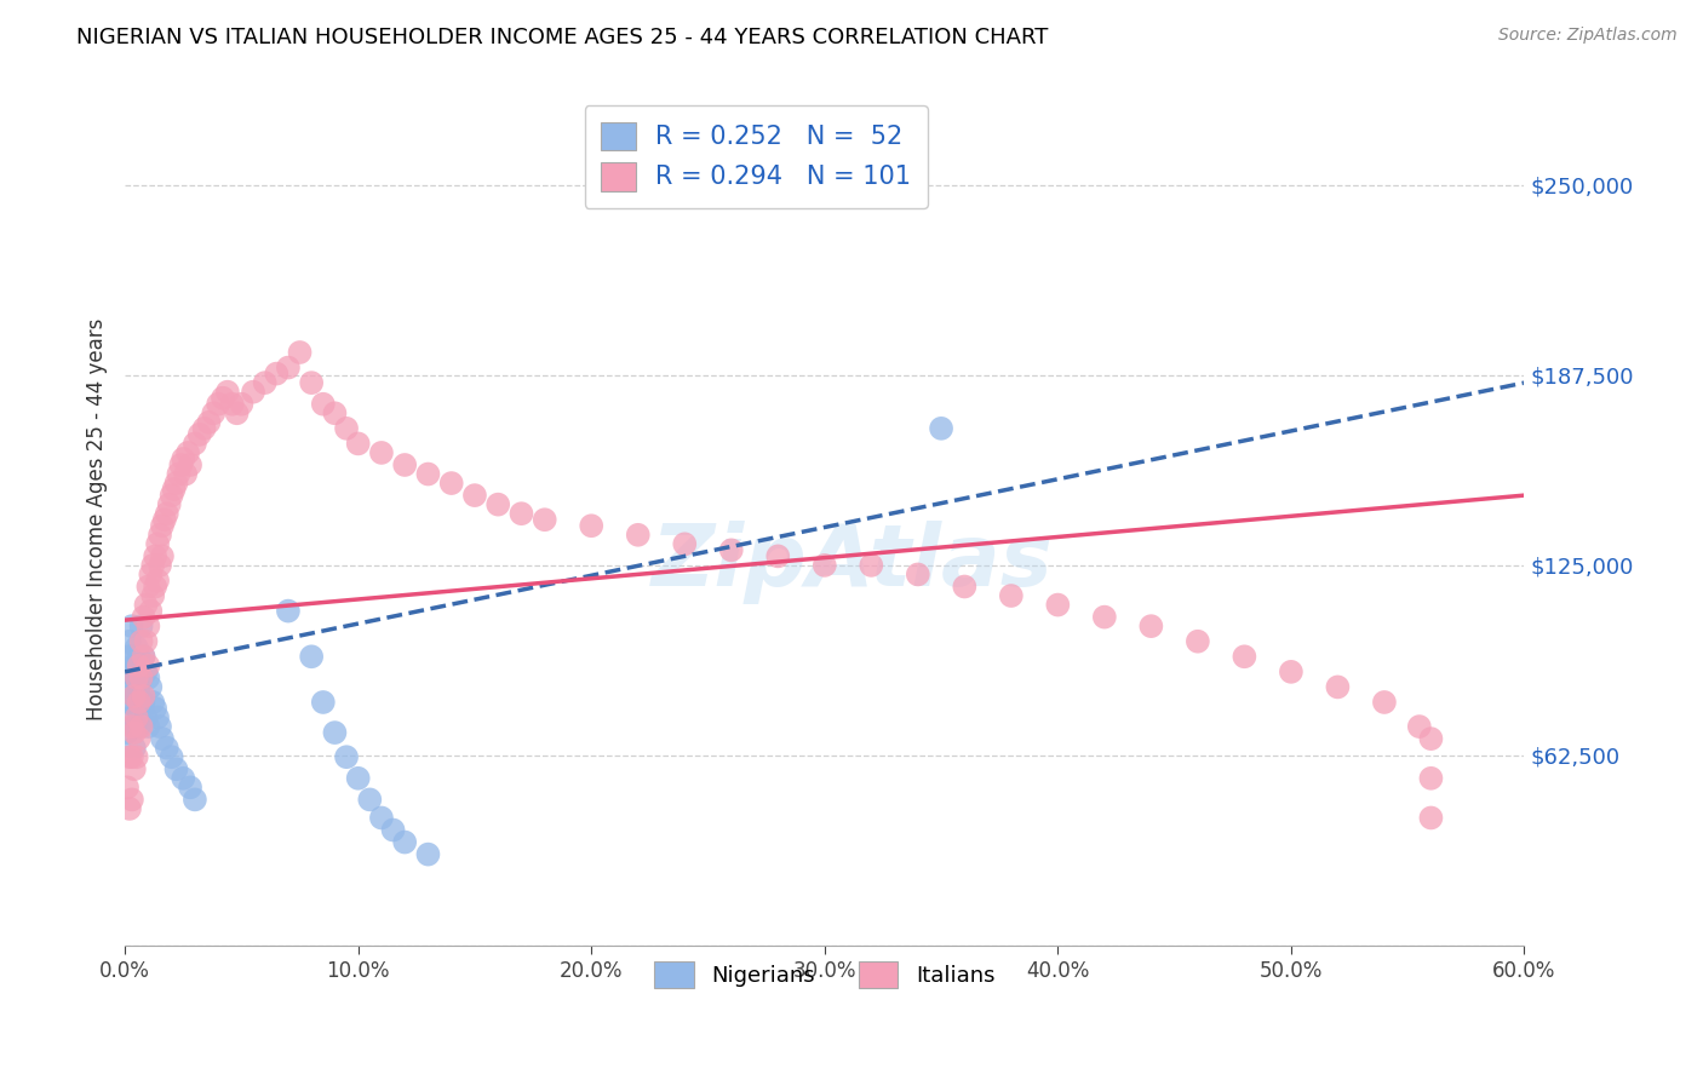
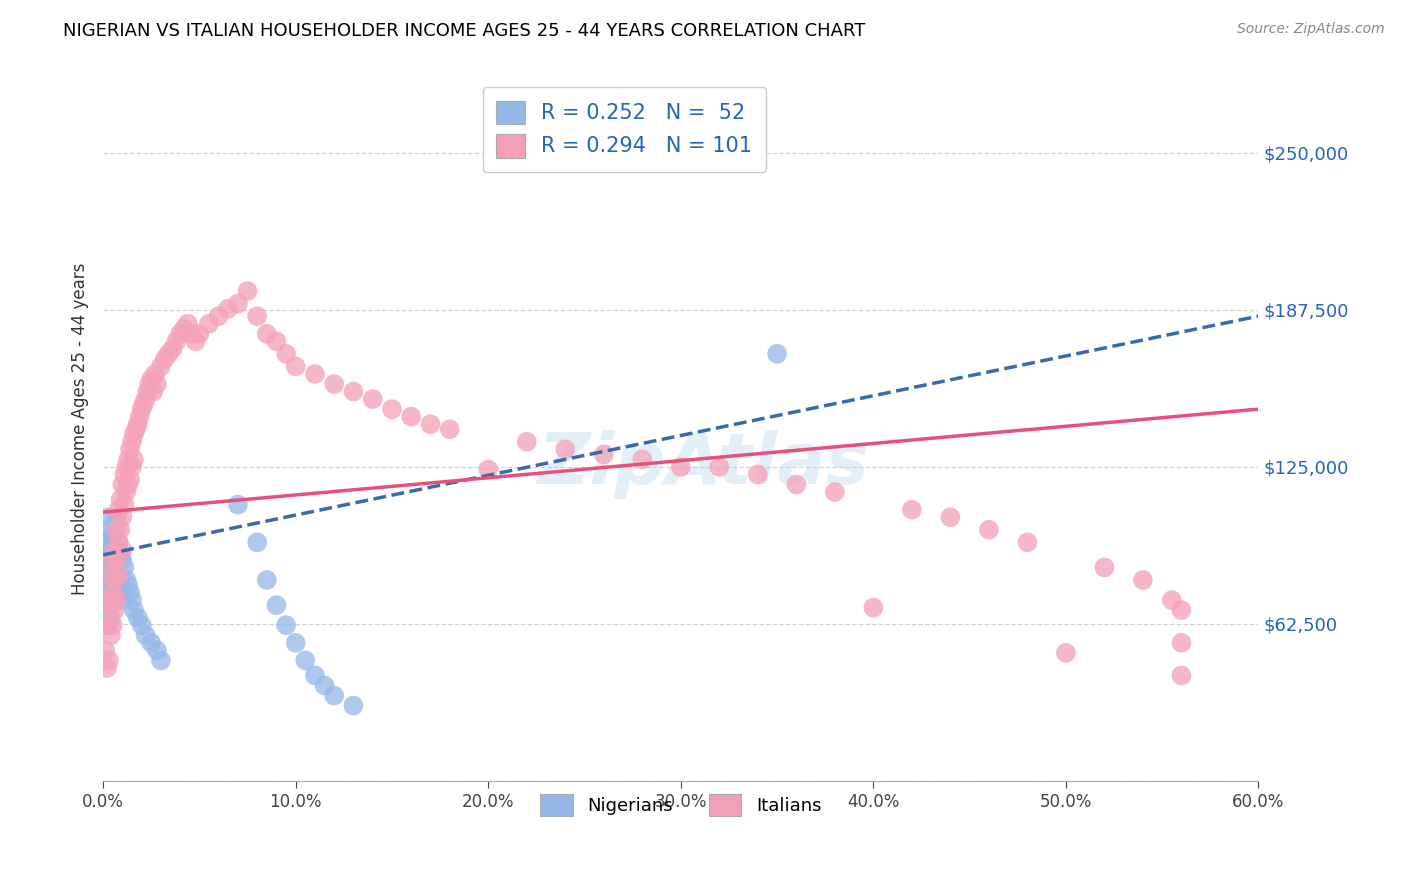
Italians/20.0%: $138,000 -> $124,000
Italians/40.0%: $112,000 -> $69,000
Italians/50.0%: $90,000 -> $51,000
